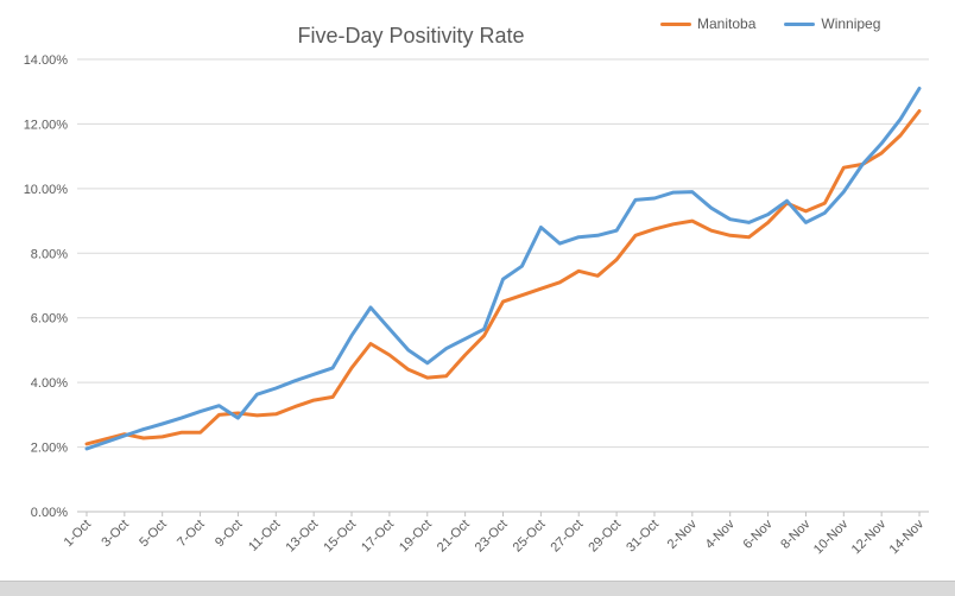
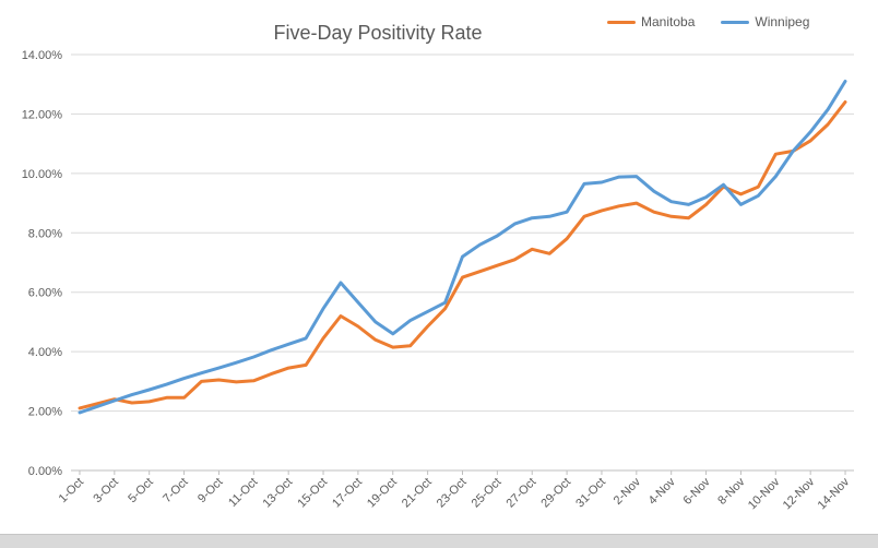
Winnipeg/9-Oct: 2.9% -> 3.5%
Winnipeg/25-Oct: 8.8% -> 7.9%
